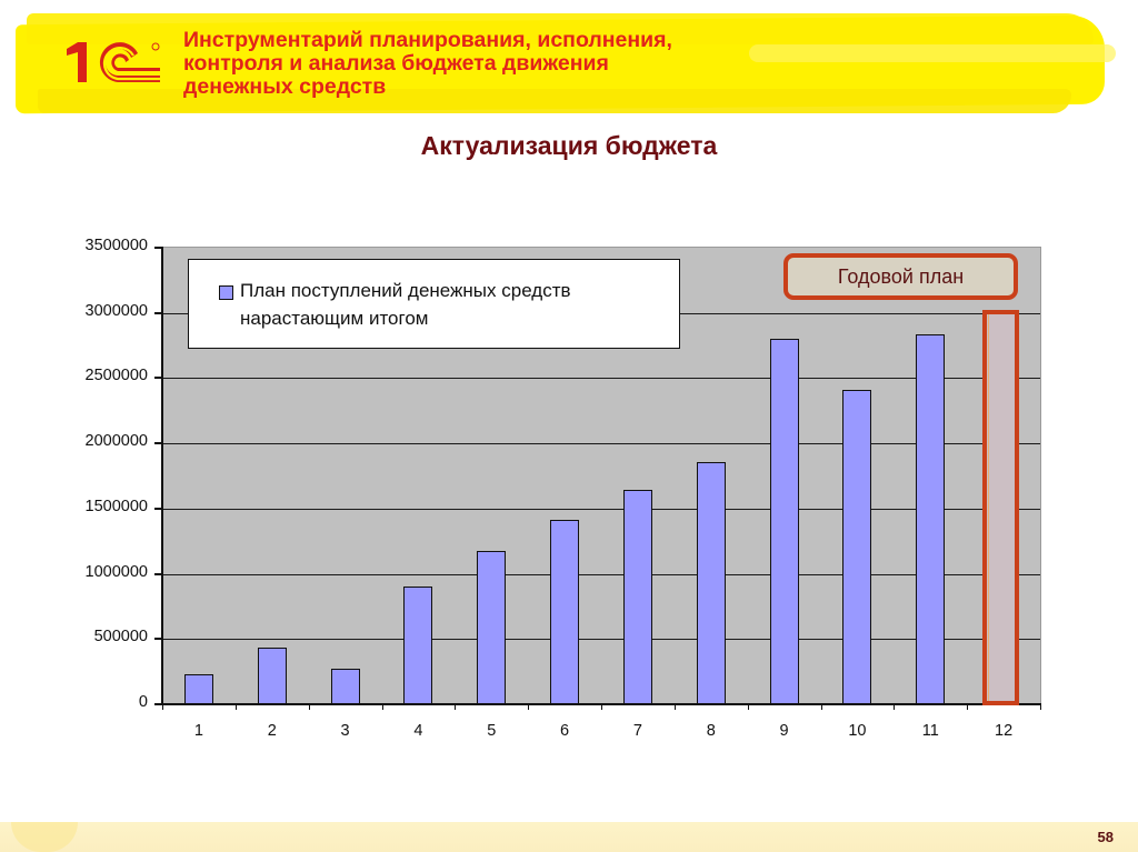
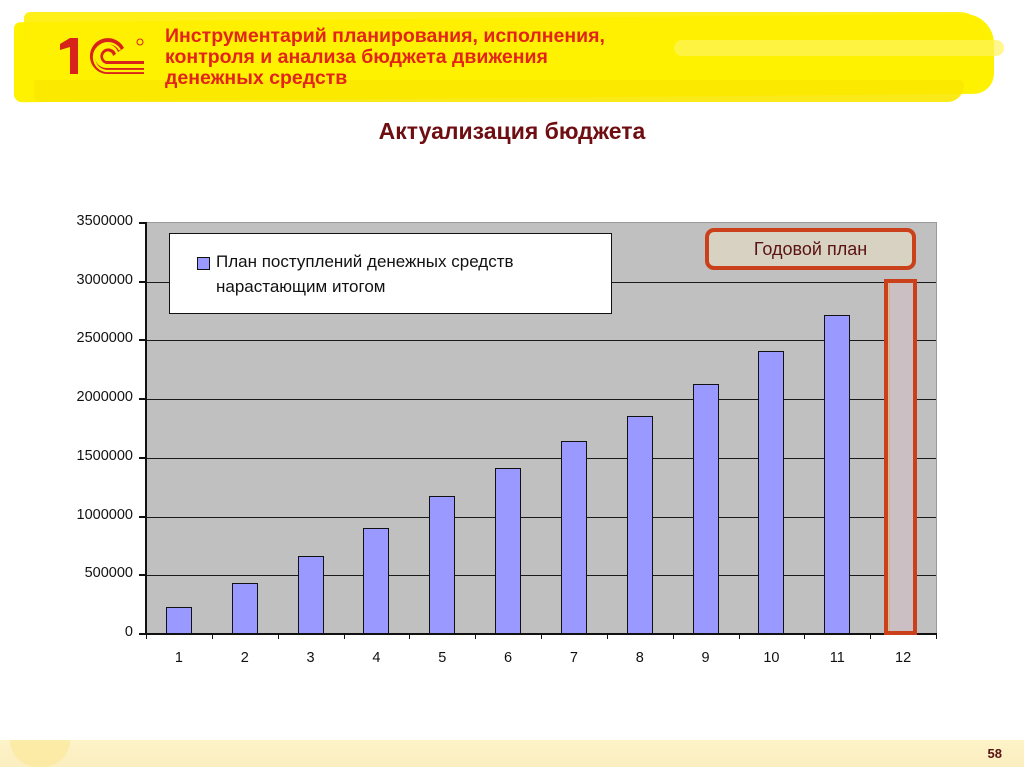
3: 260000 -> 660000
9: 2790000 -> 2120000
11: 2830000 -> 2710000
